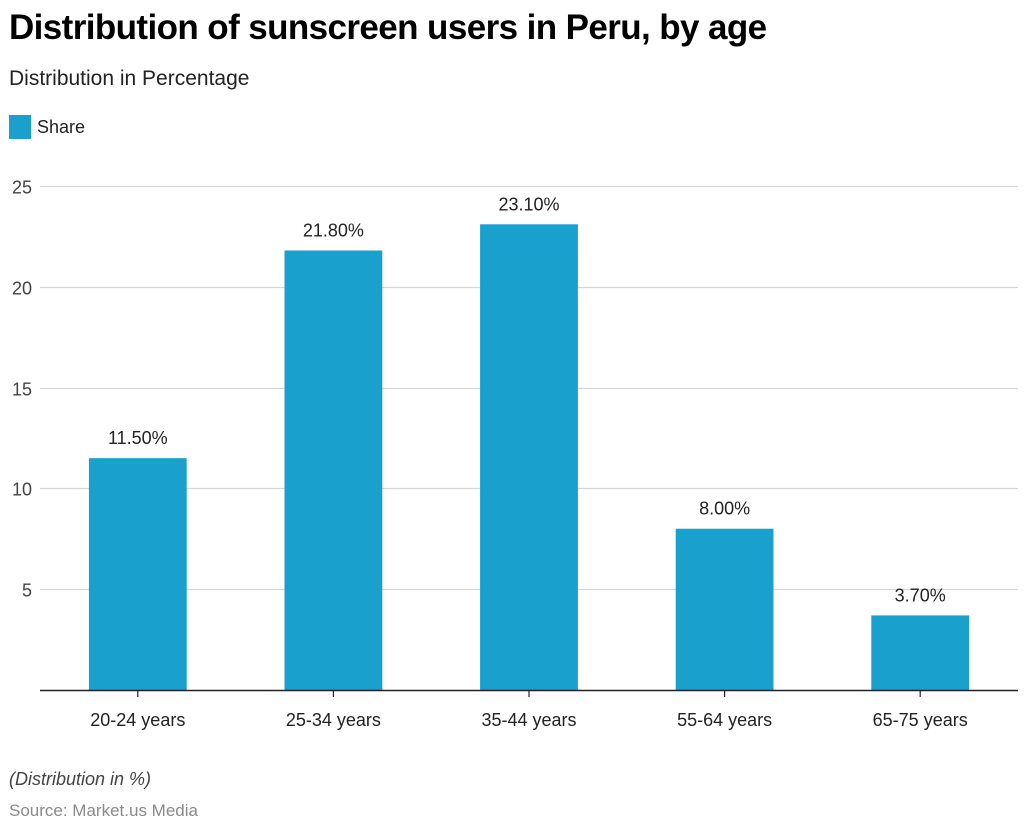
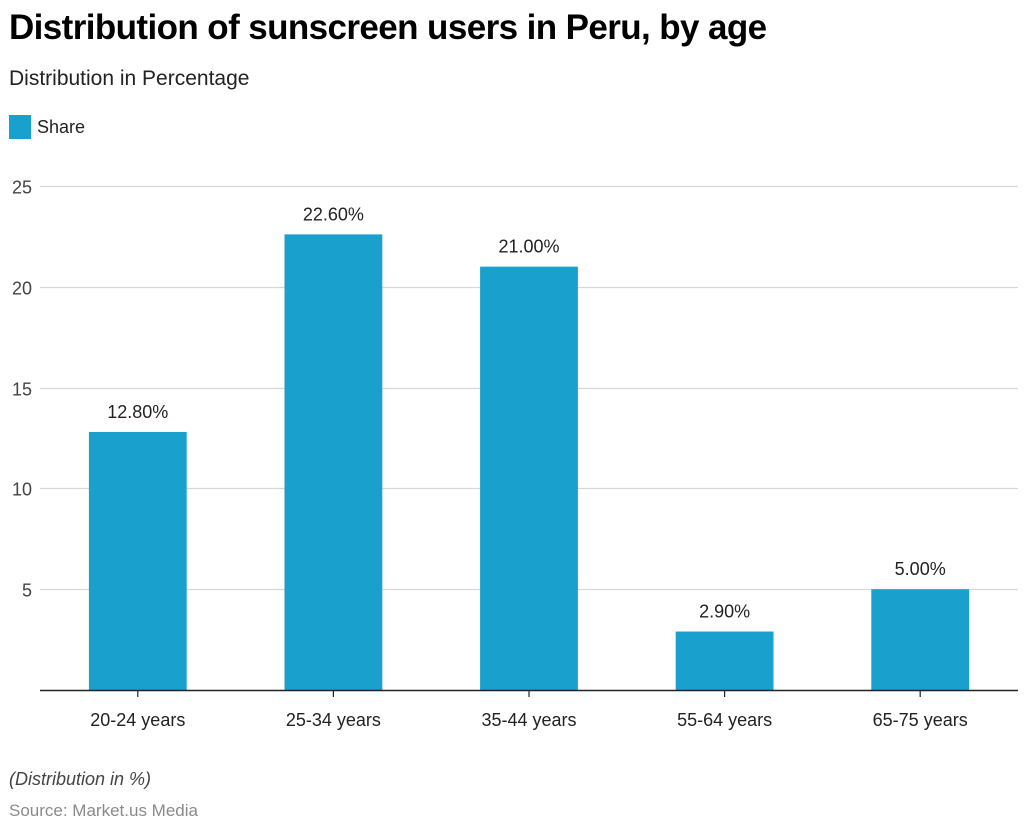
20-24 years: 11.50% -> 12.80%
25-34 years: 21.80% -> 22.60%
35-44 years: 23.10% -> 21.00%
55-64 years: 8.00% -> 2.90%
65-75 years: 3.70% -> 5.00%
